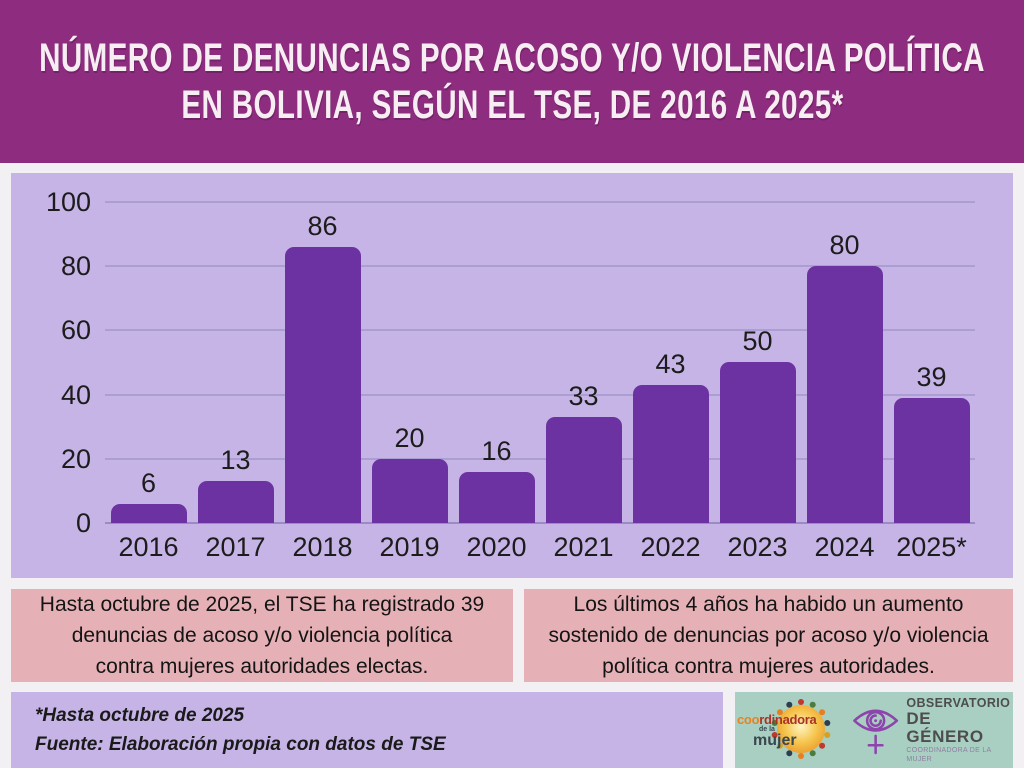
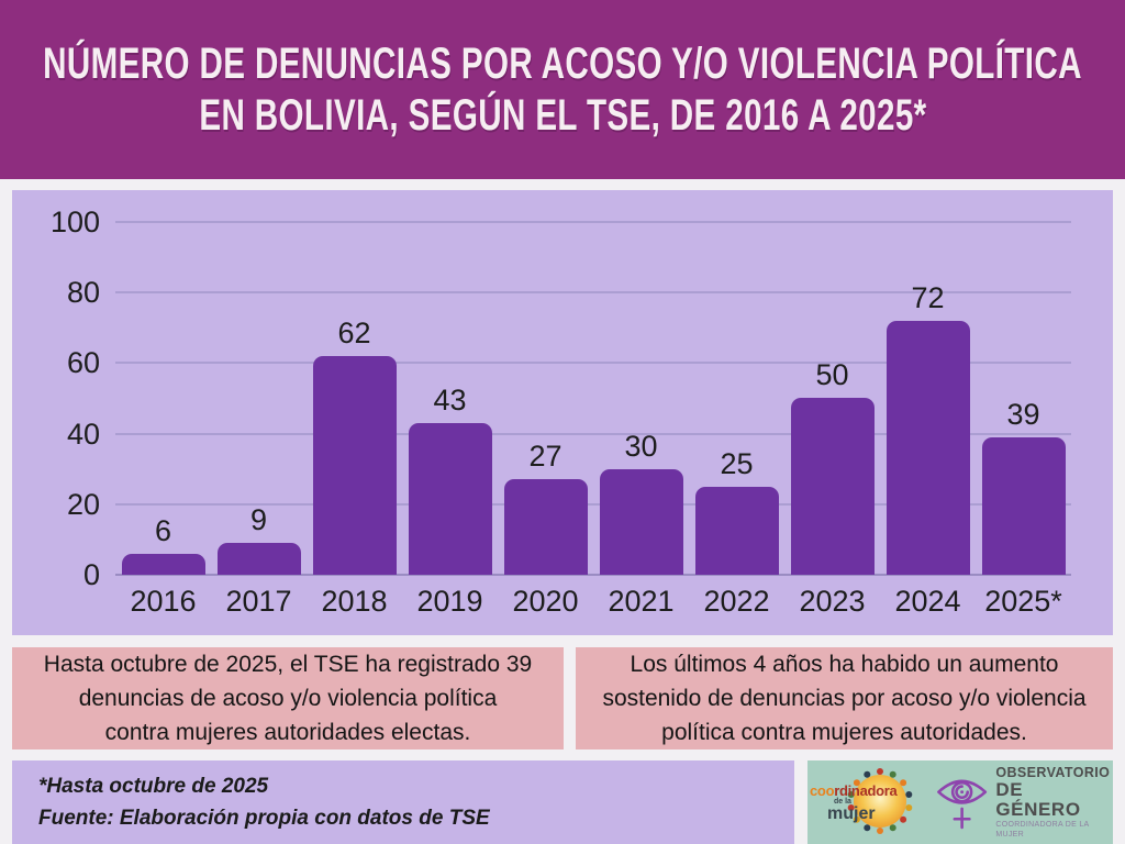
2017: 13 -> 9
2018: 86 -> 62
2019: 20 -> 43
2020: 16 -> 27
2021: 33 -> 30
2022: 43 -> 25
2024: 80 -> 72
